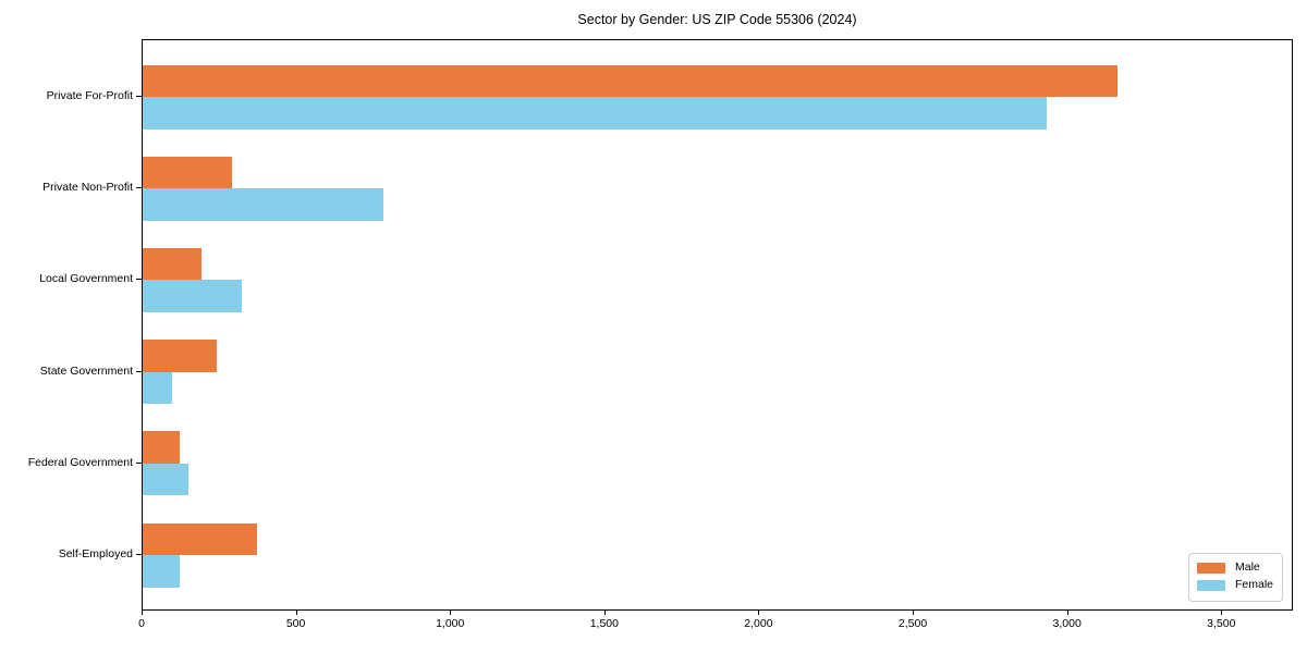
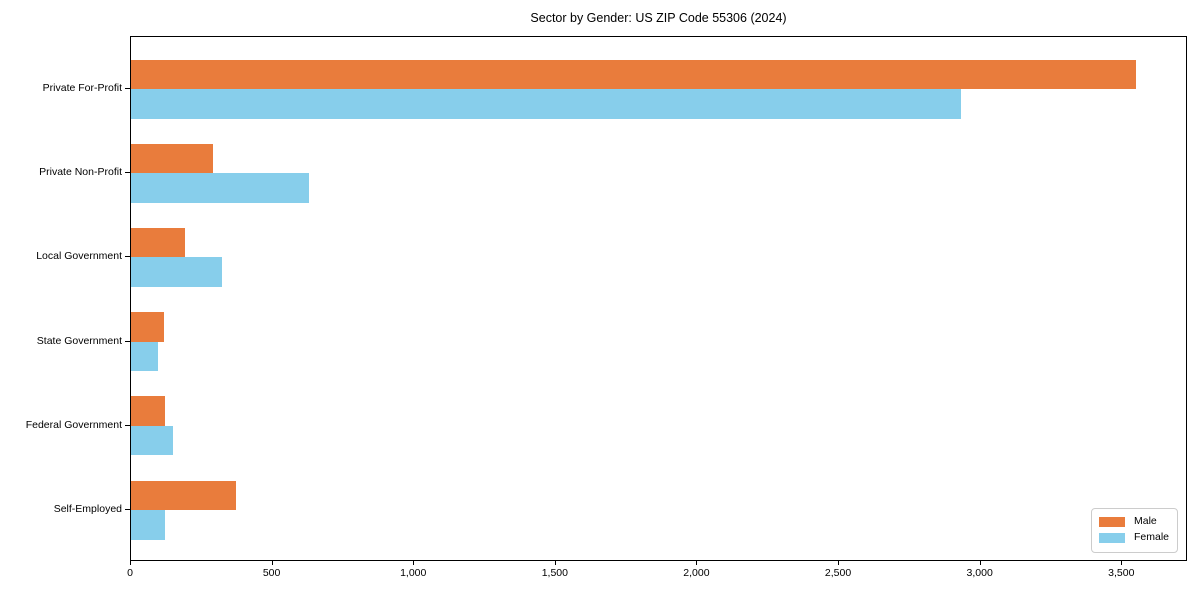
Male/Private For-Profit: 3160 -> 3550
Female/Private Non-Profit: 780 -> 630
Male/State Government: 240 -> 120
